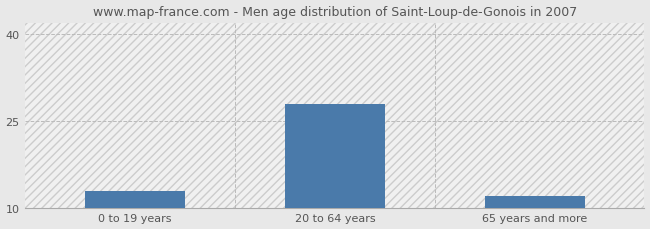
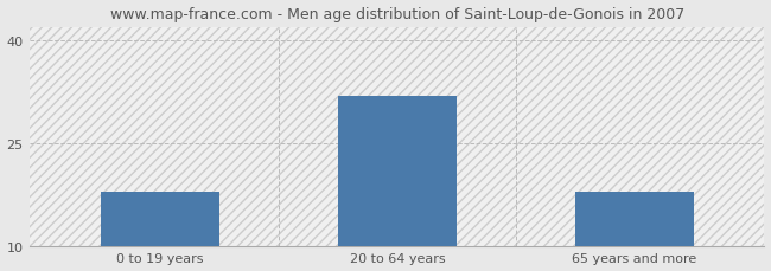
0 to 19 years: 13 -> 18
20 to 64 years: 28 -> 32
65 years and more: 12 -> 18
